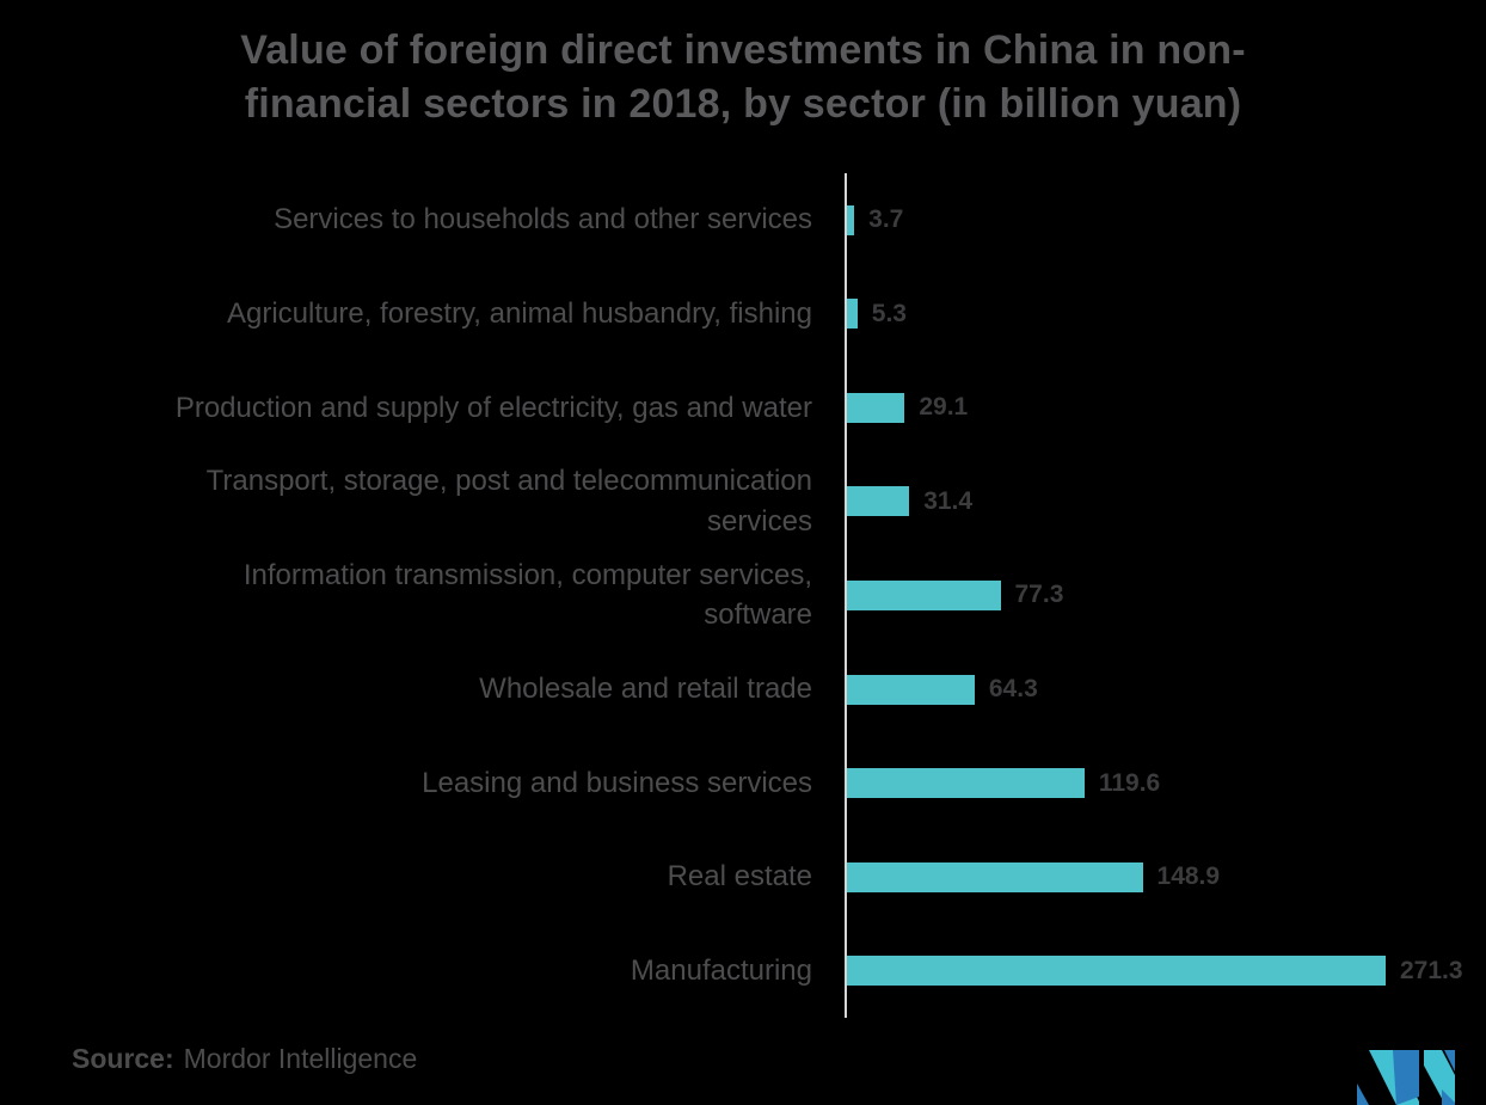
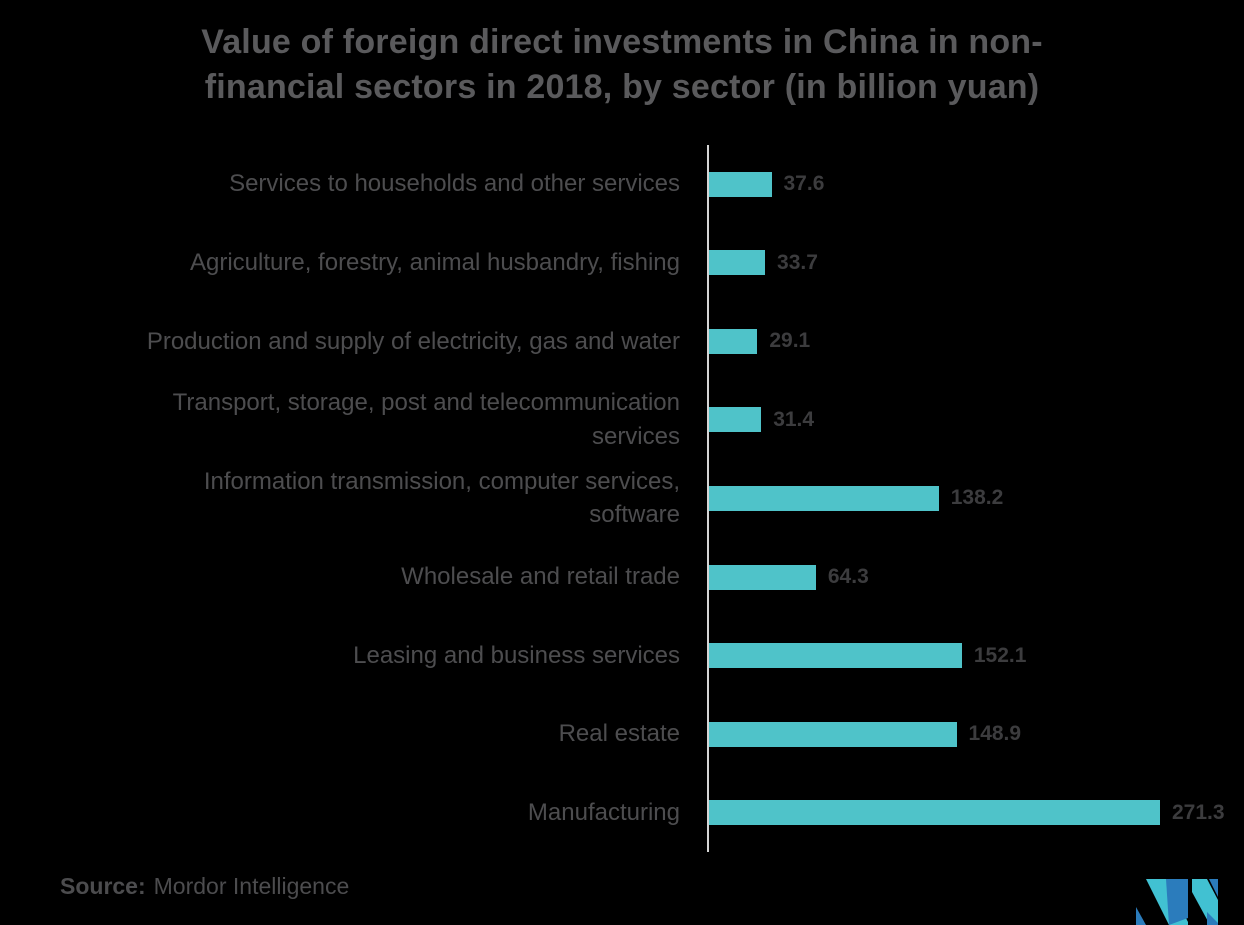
Services to households and other services: 3.7 -> 37.6
Agriculture, forestry, animal husbandry, fishing: 5.3 -> 33.7
Information transmission, computer services, software: 77.3 -> 138.2
Leasing and business services: 119.6 -> 152.1
